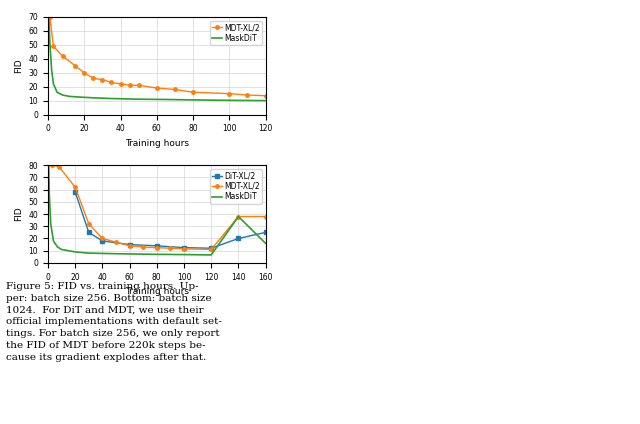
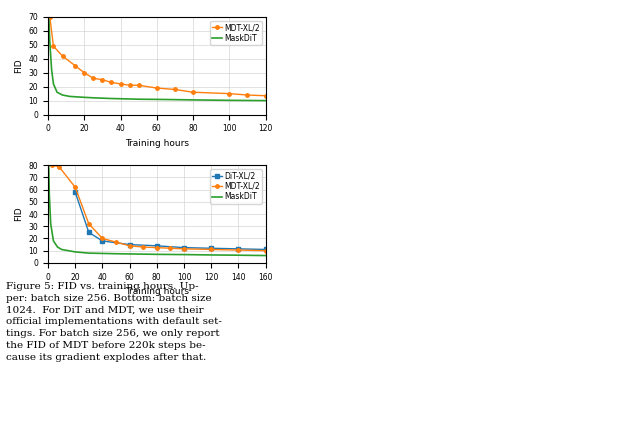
DiT-XL/2/140: 20 -> 12
MDT-XL/2/140: 38 -> 10
MaskDiT/140: 38 -> 6
DiT-XL/2/160: 25 -> 11
MDT-XL/2/160: 38 -> 10
MaskDiT/160: 16 -> 6
